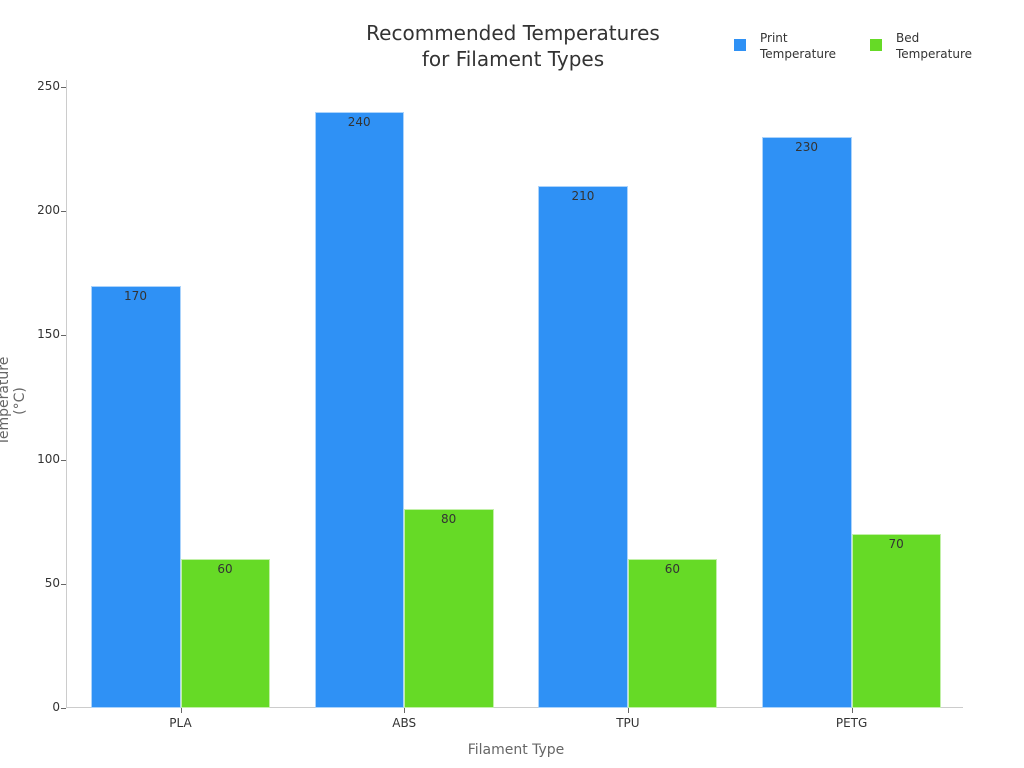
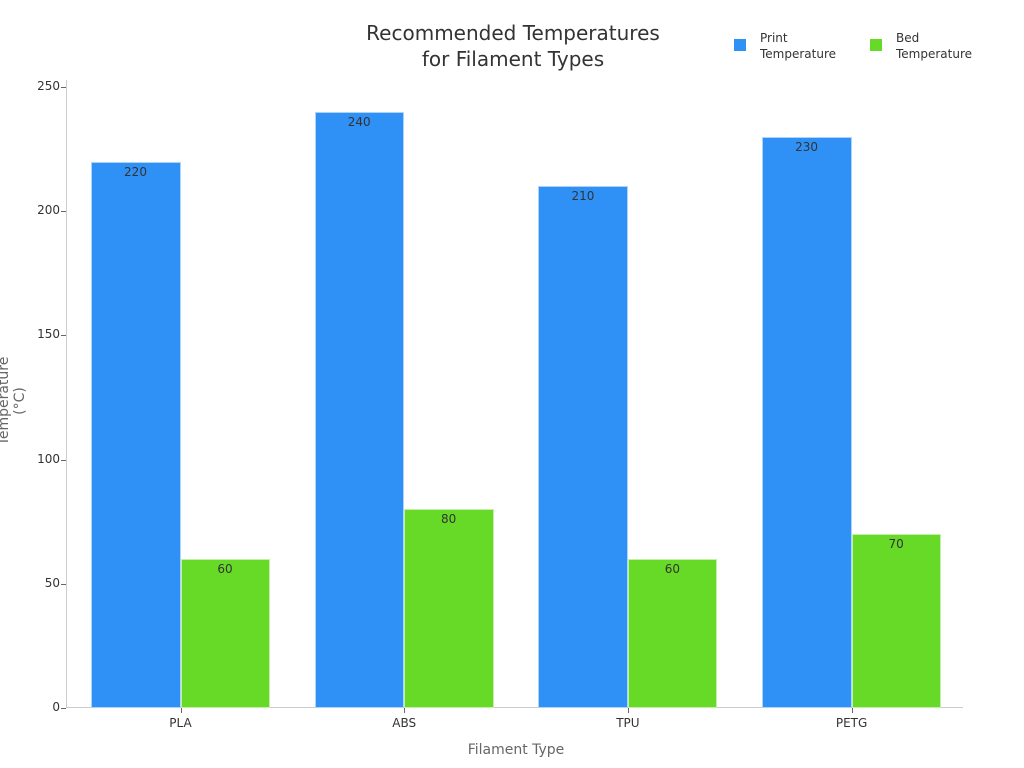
Print Temperature/PLA: 170 -> 220
